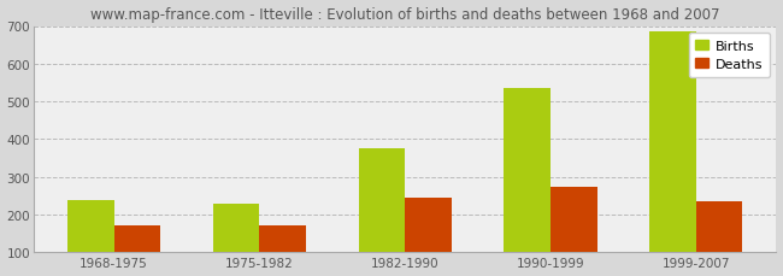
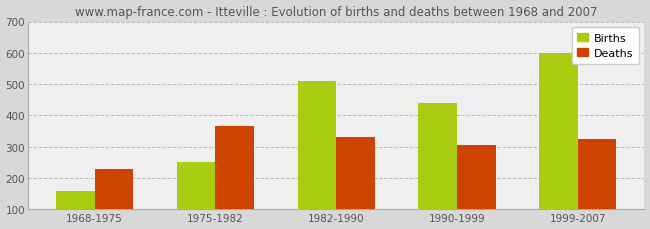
Births/1968-1975: 238 -> 160
Deaths/1968-1975: 170 -> 230
Births/1975-1982: 228 -> 250
Deaths/1975-1982: 170 -> 365
Births/1982-1990: 375 -> 510
Deaths/1982-1990: 245 -> 330
Births/1990-1999: 535 -> 440
Deaths/1990-1999: 275 -> 305
Births/1999-2007: 685 -> 600
Deaths/1999-2007: 235 -> 325
